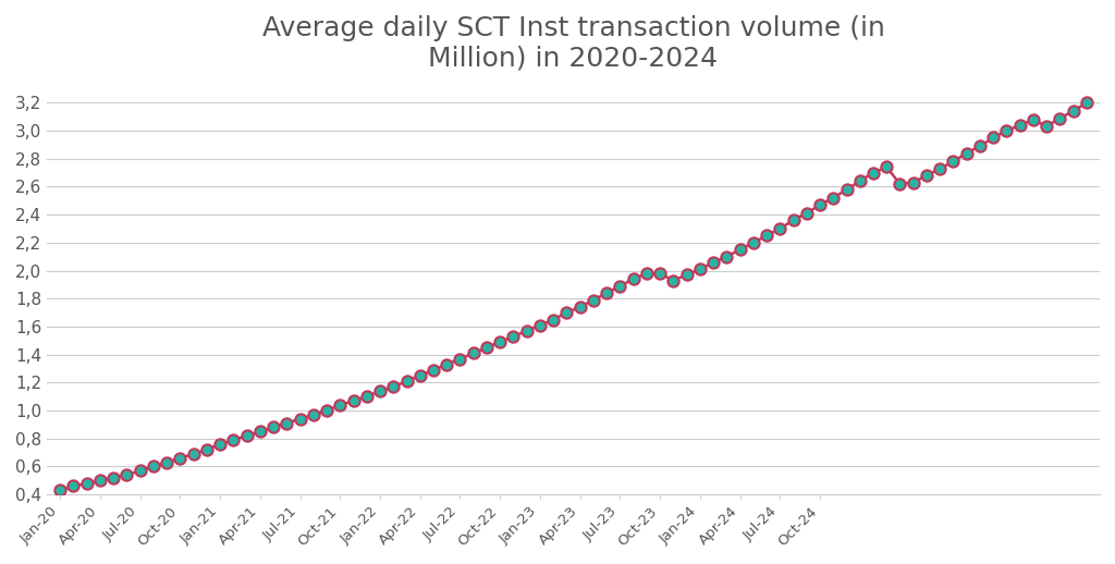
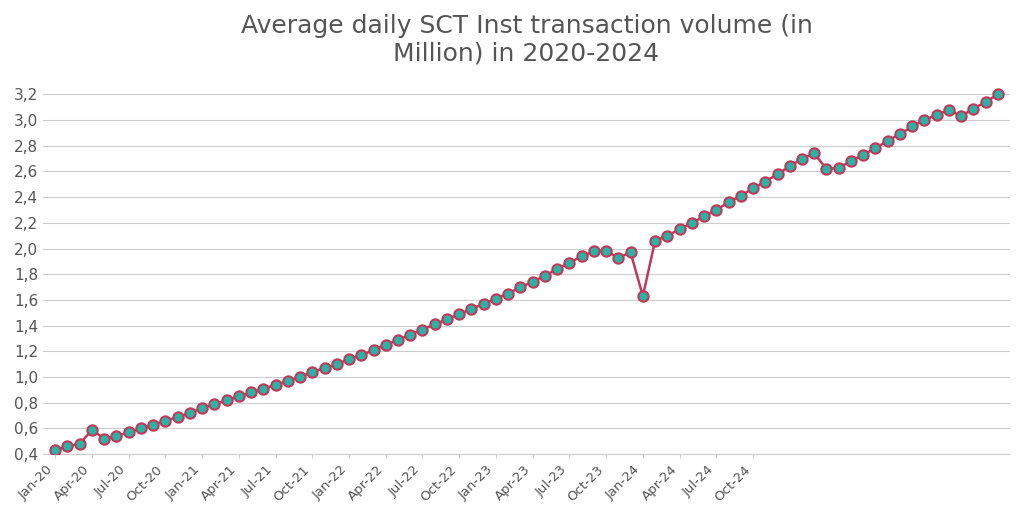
Apr-20: 0,50 -> 0,59
Jan-24: 2,01 -> 1,63
